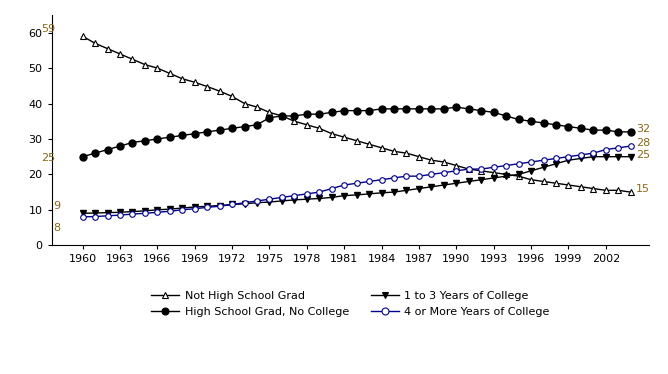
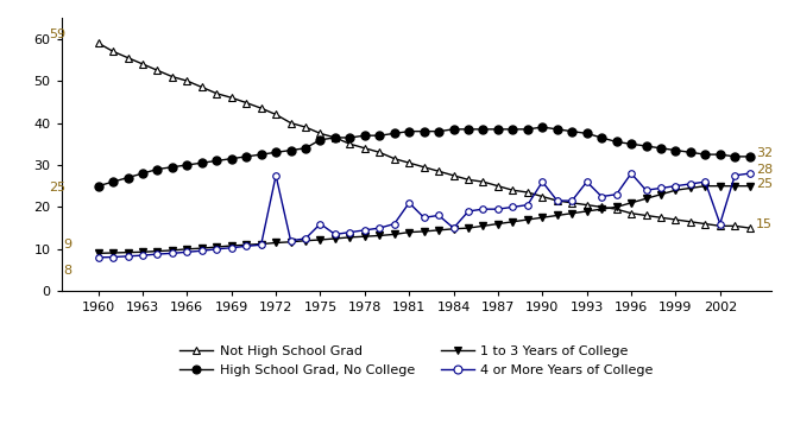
4 or More Years of College/1972: 11.5 -> 27.5
4 or More Years of College/1975: 13.0 -> 16.0
4 or More Years of College/1981: 17.0 -> 21.0
4 or More Years of College/1984: 18.5 -> 15.0
4 or More Years of College/1990: 21.0 -> 26.0
4 or More Years of College/1993: 22.0 -> 26.0
4 or More Years of College/1996: 23.5 -> 28.0
4 or More Years of College/2002: 27.0 -> 16.0
